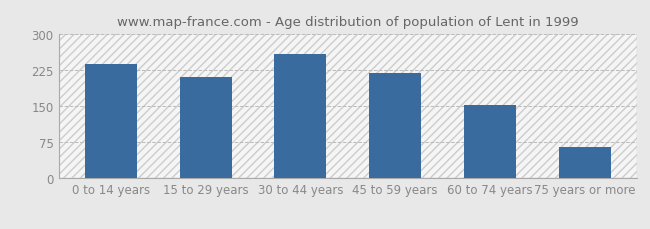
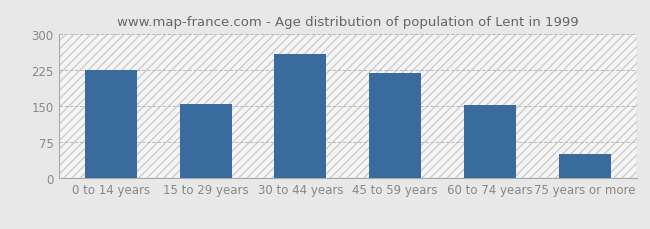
0 to 14 years: 237 -> 225
15 to 29 years: 210 -> 155
75 years or more: 65 -> 50
